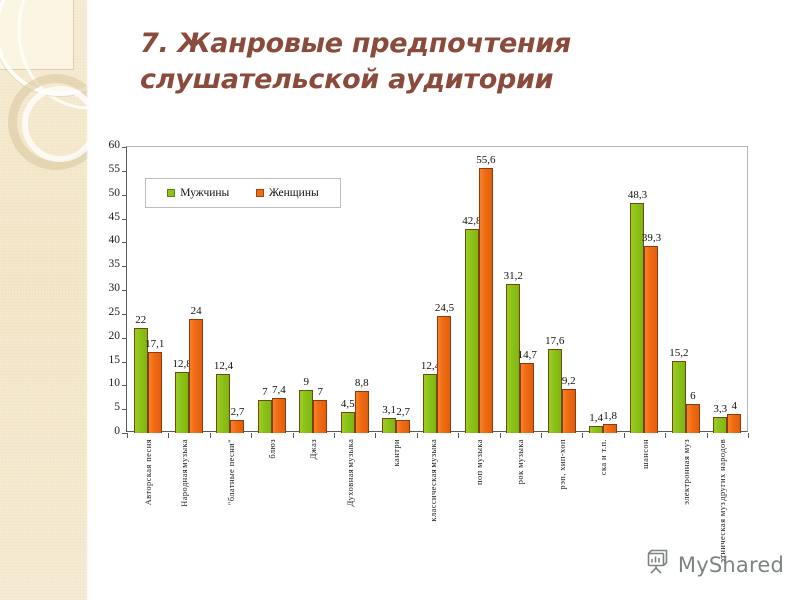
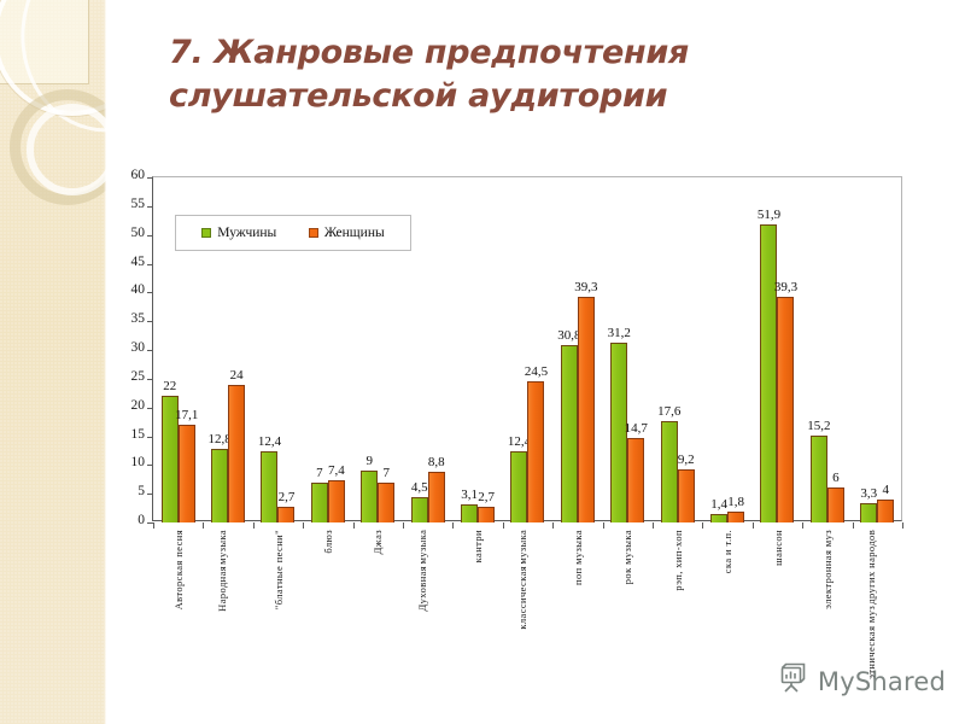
Мужчины/поп музыка: 42,8 -> 30,8
Женщины/поп музыка: 55,6 -> 39,3
Мужчины/шансон: 48,3 -> 51,9
